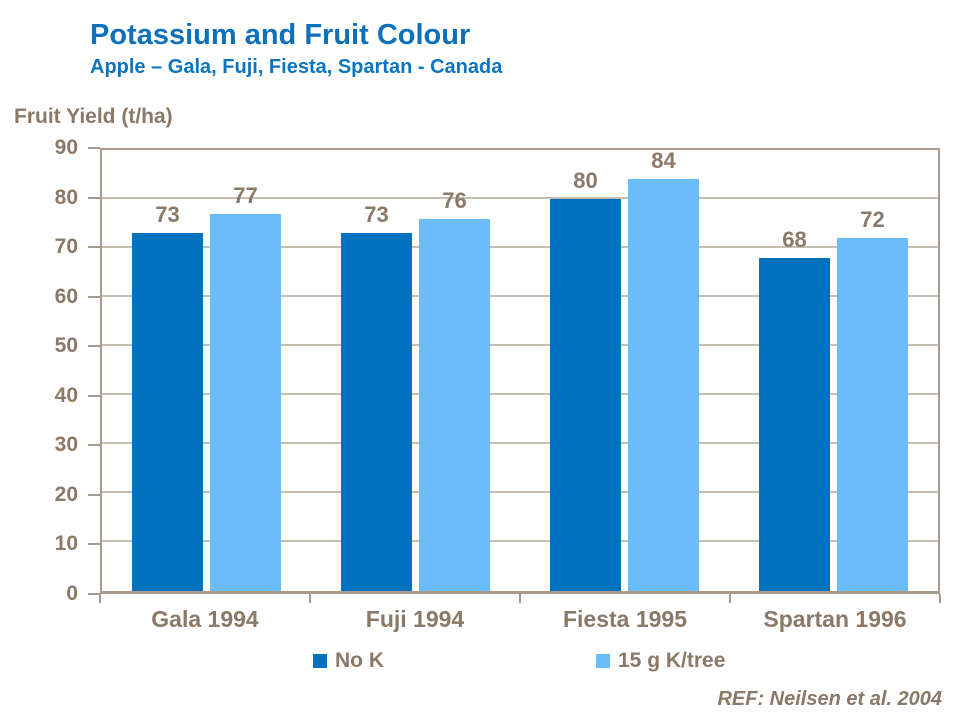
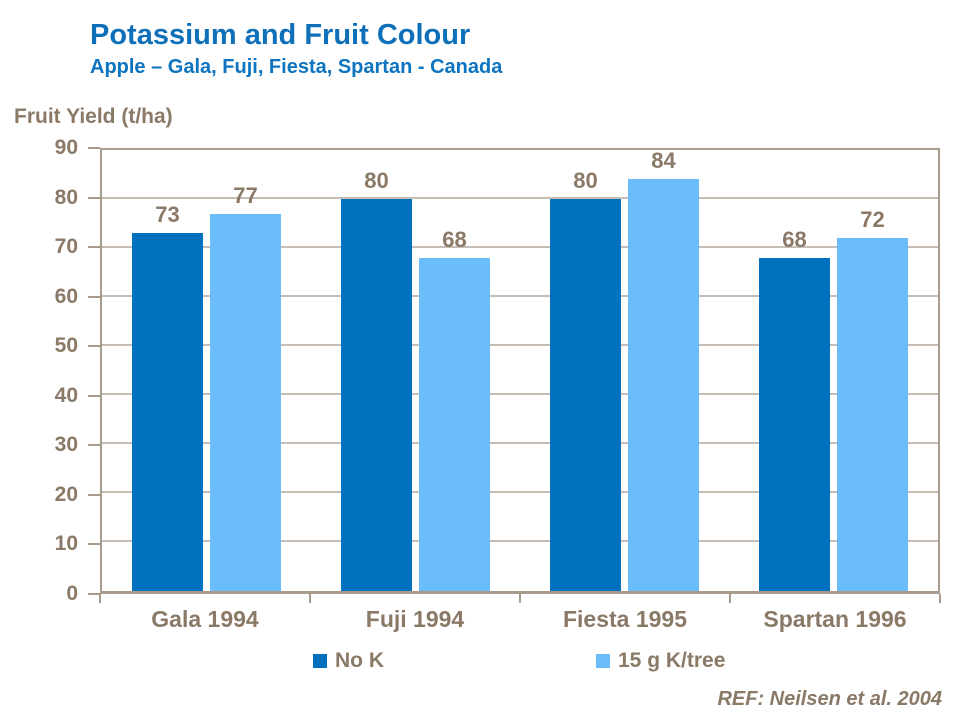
No K/Fuji 1994: 73 -> 80
15 g K/tree/Fuji 1994: 76 -> 68
